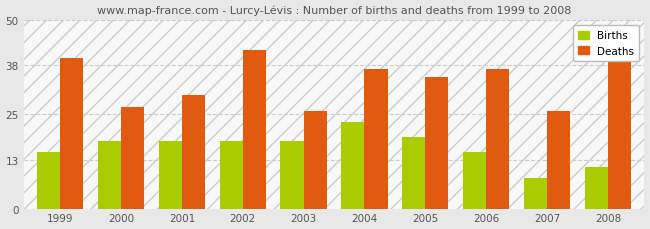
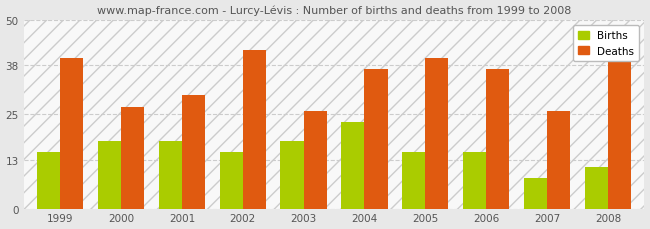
Births/2002: 18 -> 15
Births/2005: 19 -> 15
Deaths/2005: 35 -> 40
